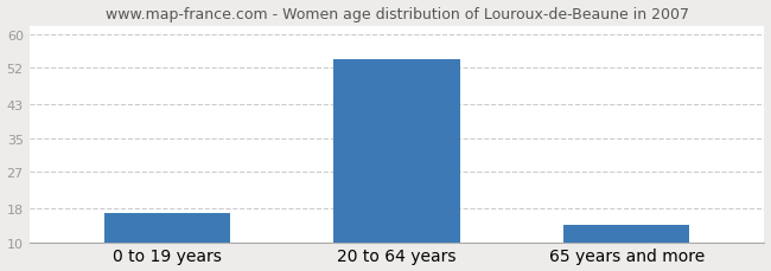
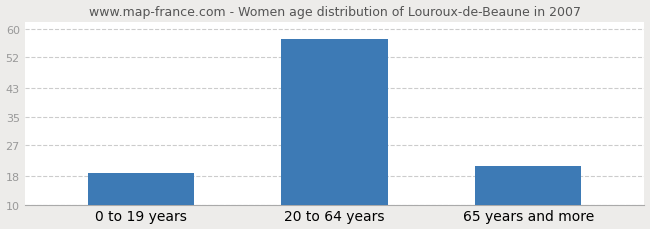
0 to 19 years: 17 -> 19
20 to 64 years: 54 -> 57
65 years and more: 14 -> 21
